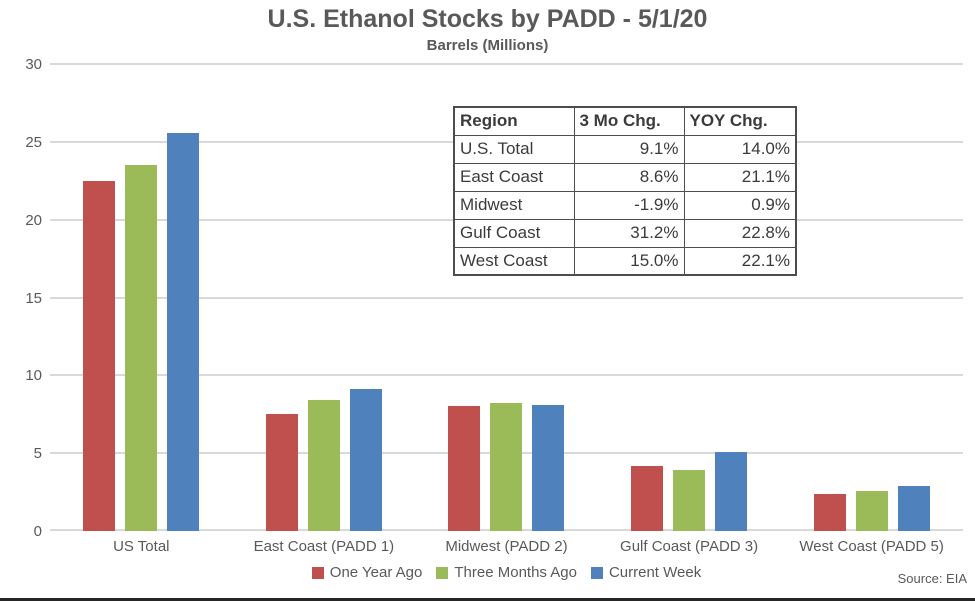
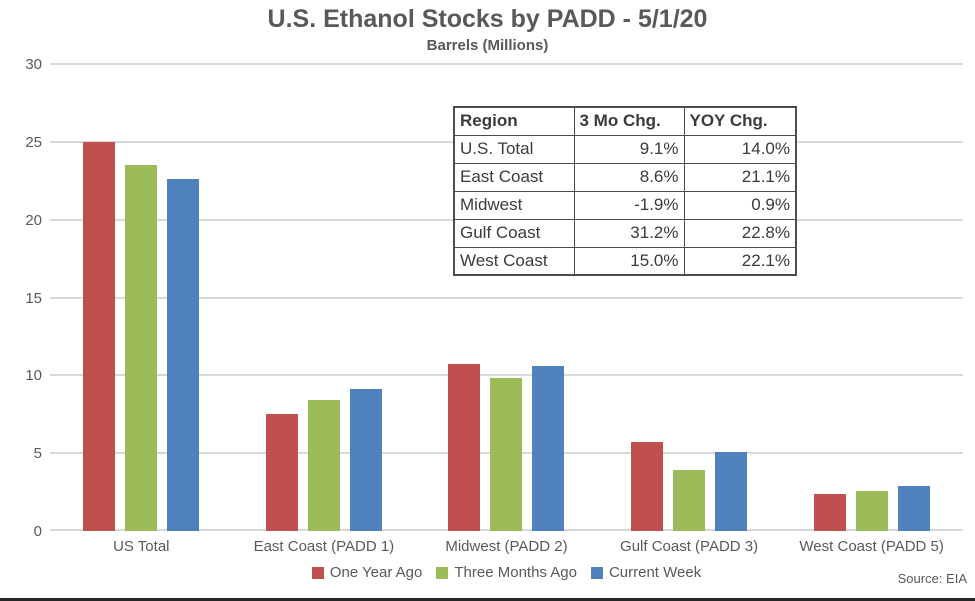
One Year Ago/US Total: 22.5 -> 25.0
Current Week/US Total: 25.6 -> 22.6
One Year Ago/Midwest (PADD 2): 8.0 -> 10.7
Three Months Ago/Midwest (PADD 2): 8.2 -> 9.8
Current Week/Midwest (PADD 2): 8.1 -> 10.6
One Year Ago/Gulf Coast (PADD 3): 4.2 -> 5.7
